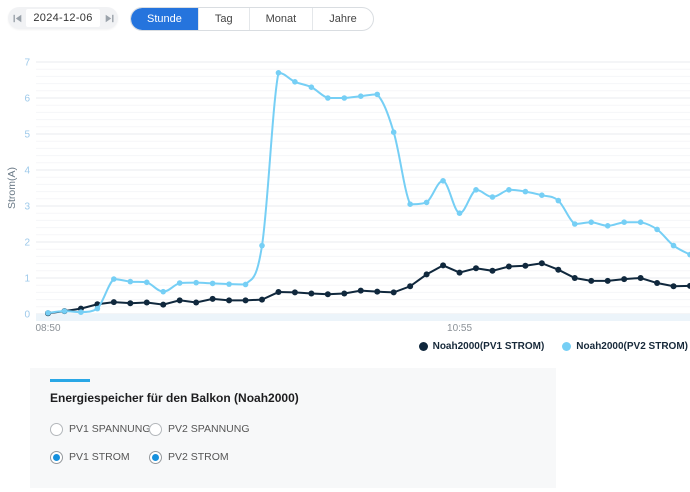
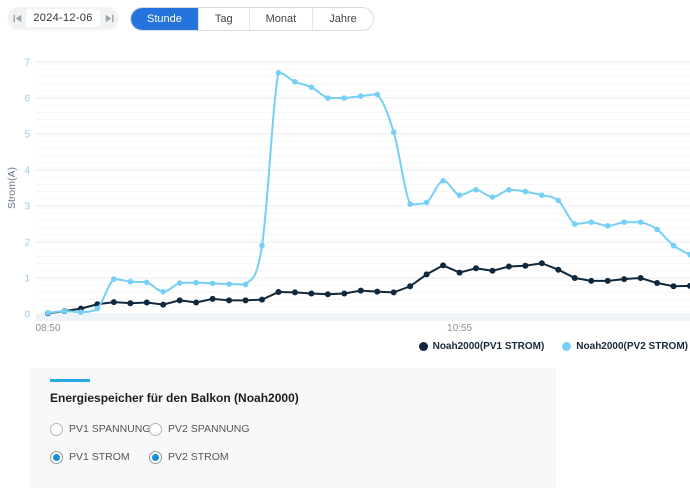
Noah2000(PV2 STROM)/10:55: 2.8 -> 3.3
